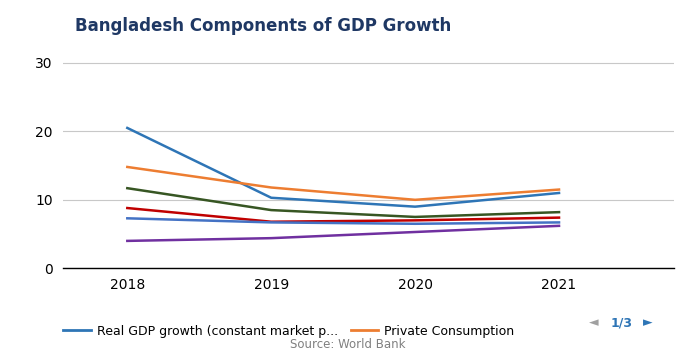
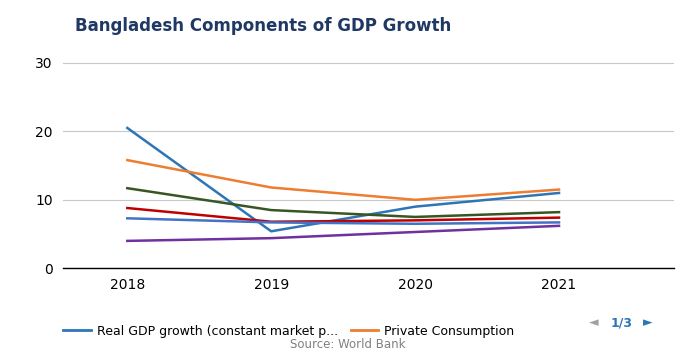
Private Consumption/2018: 14.8 -> 15.8
Real GDP growth (constant market p.../2019: 10.3 -> 5.4
